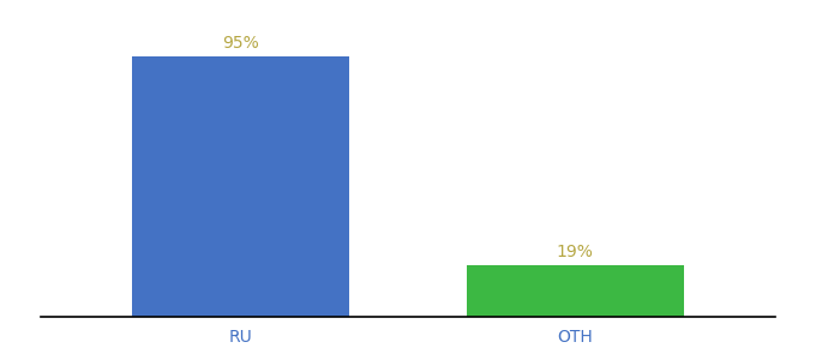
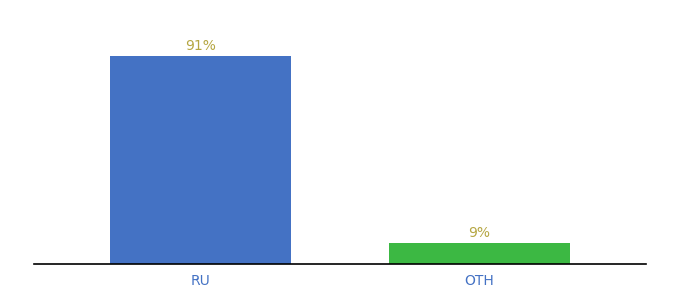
RU: 95% -> 91%
OTH: 19% -> 9%
